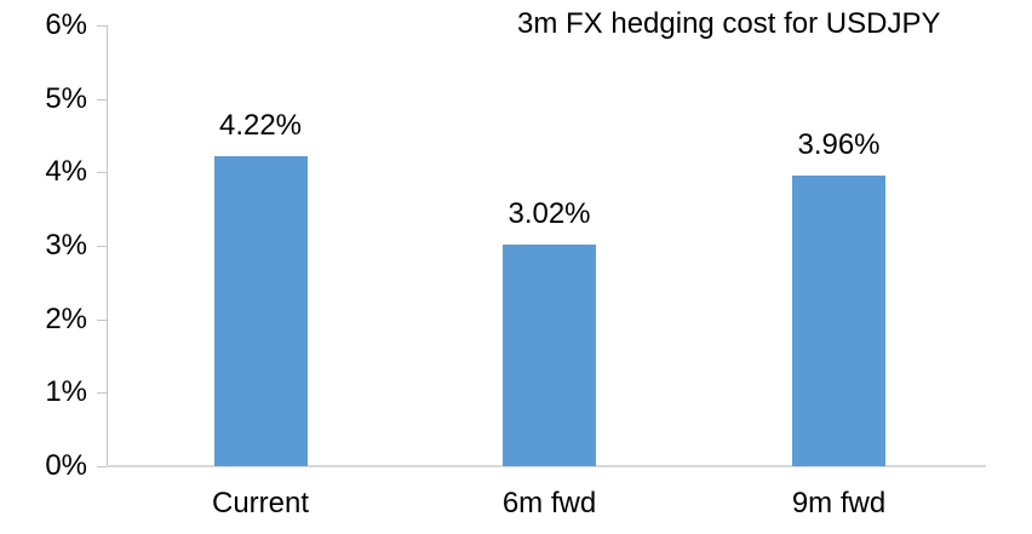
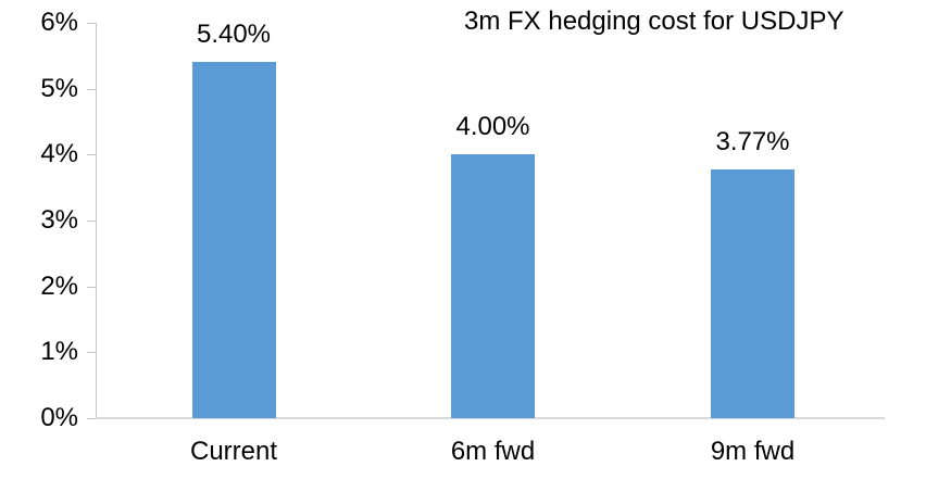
Current: 4.22% -> 5.40%
6m fwd: 3.02% -> 4.00%
9m fwd: 3.96% -> 3.77%
